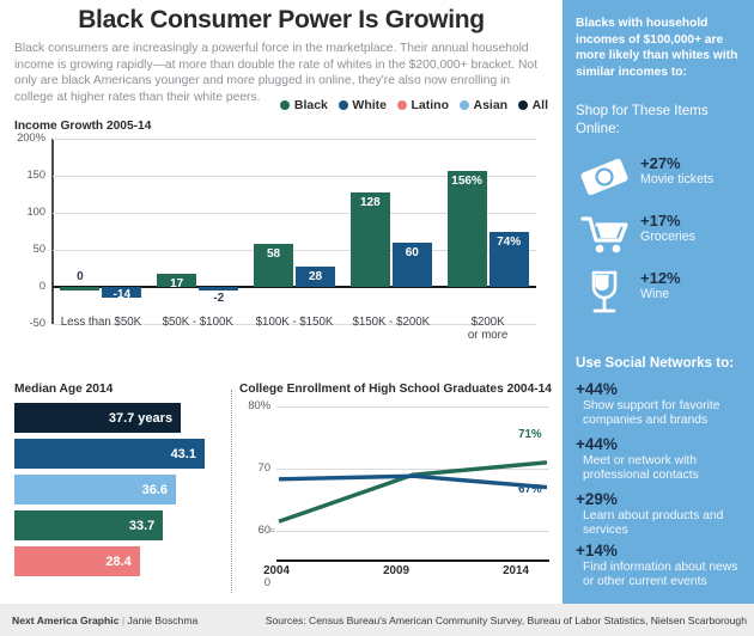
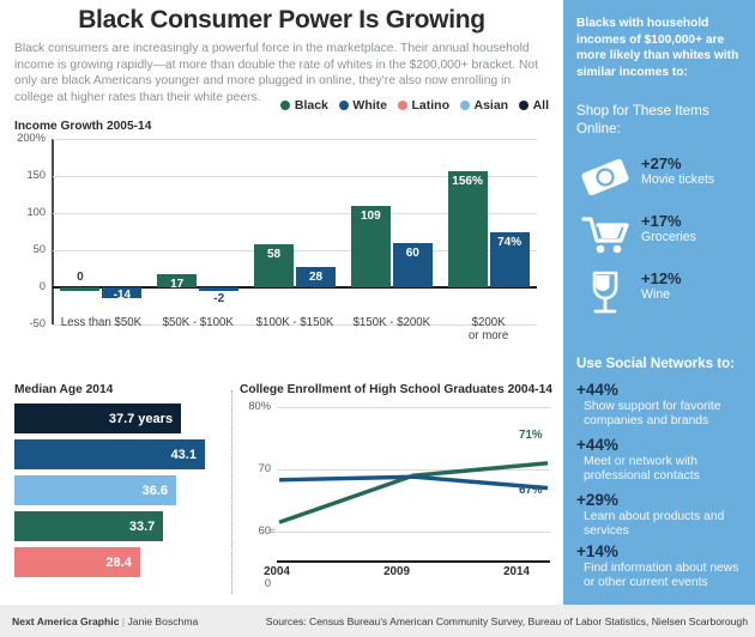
Income Growth 2005-14/Black/$150K - $200K: 128 -> 109
